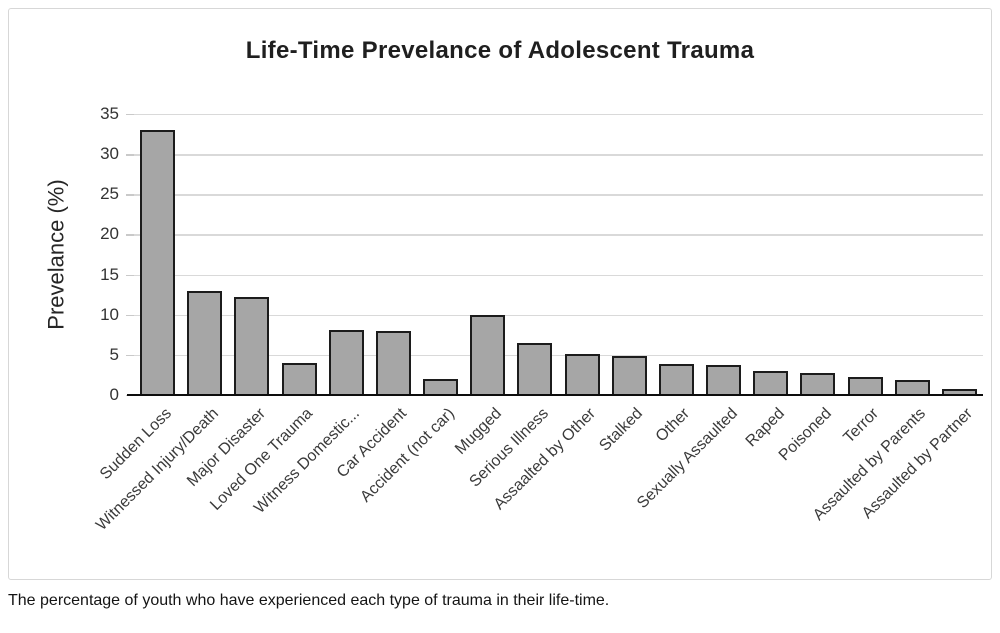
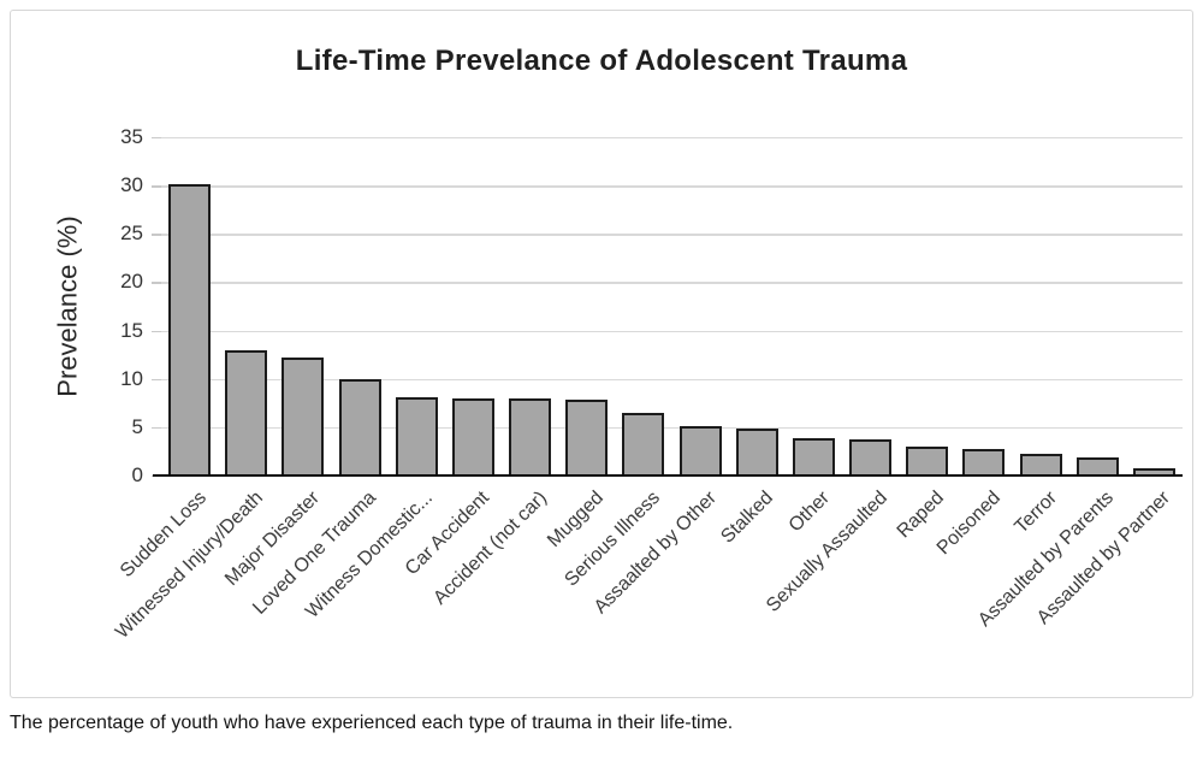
Sudden Loss: 33 -> 30
Loved One Trauma: 4 -> 10
Accident (not car): 2 -> 8
Mugged: 10 -> 8
